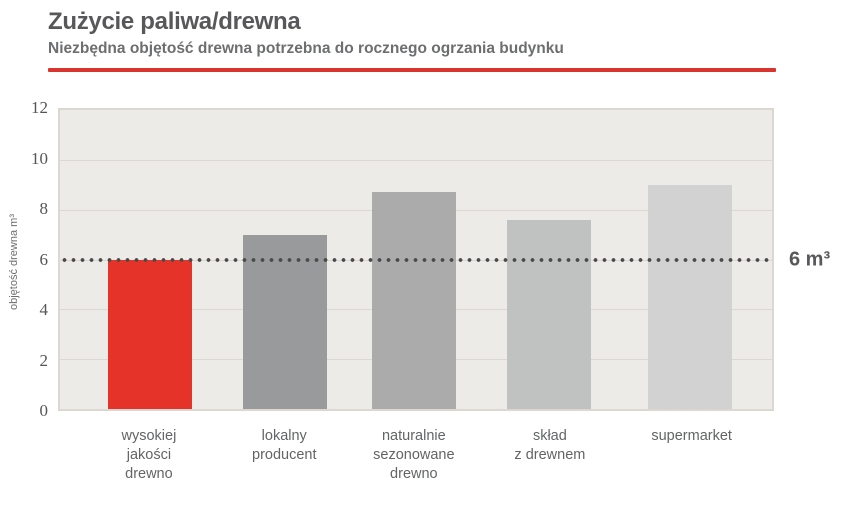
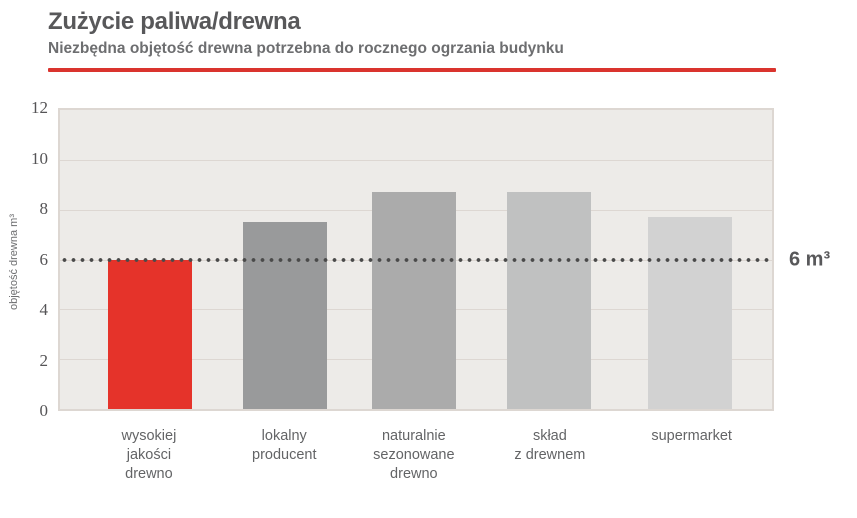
lokalny producent: 7.0 -> 7.5
skład z drewnem: 7.6 -> 8.7
supermarket: 9.0 -> 7.7
